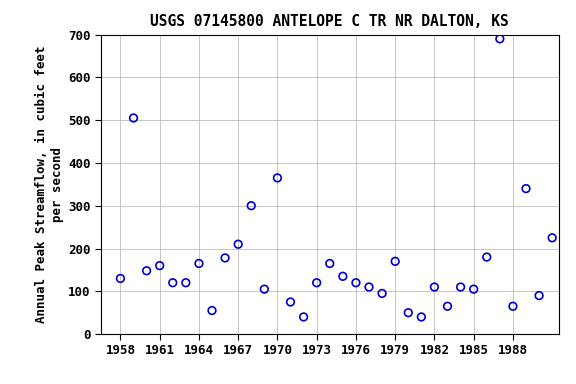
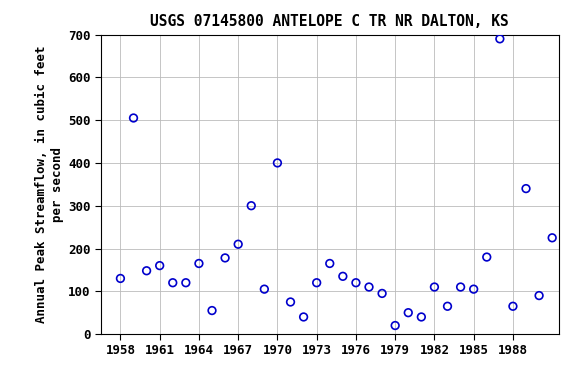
1970: 365 -> 400
1979: 170 -> 20
